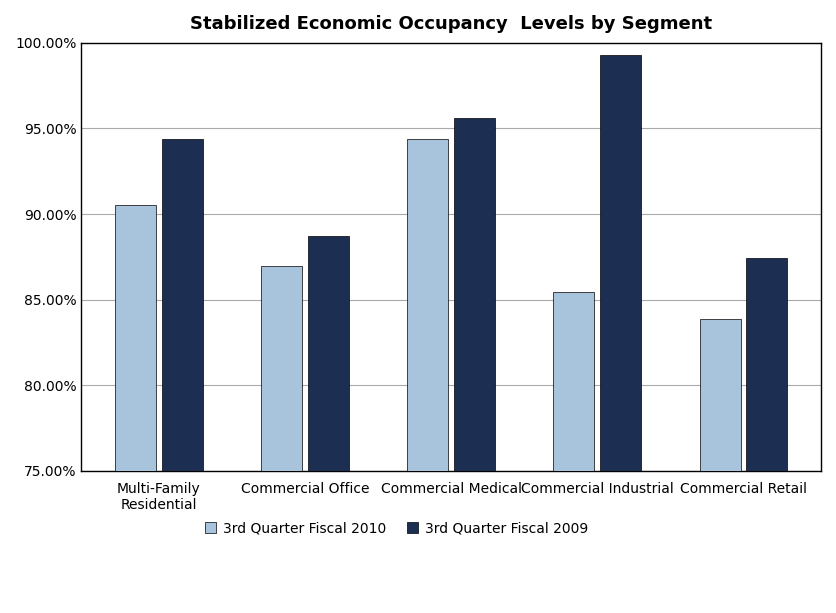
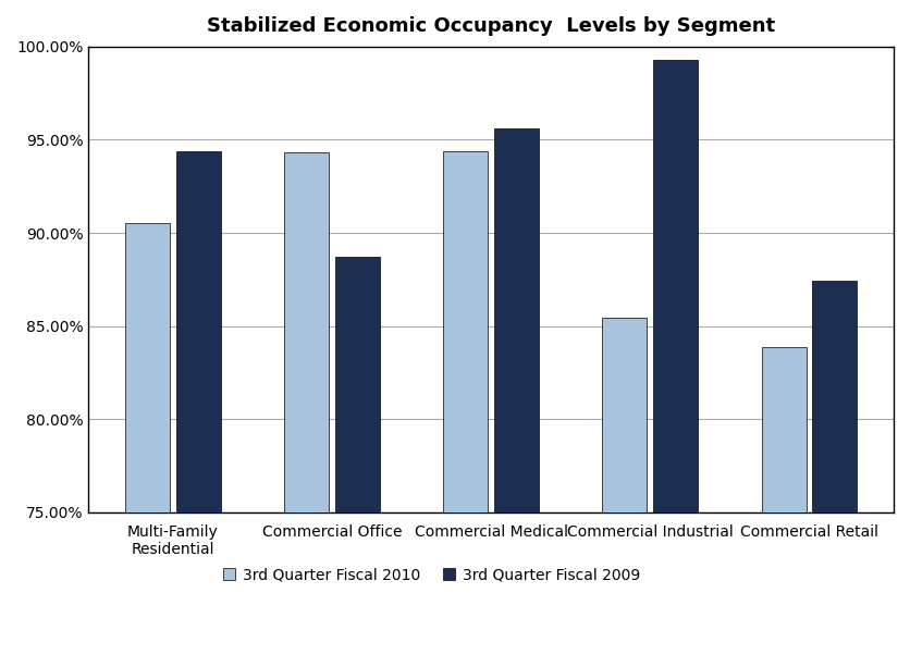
3rd Quarter Fiscal 2010/Commercial Office: 87.0% -> 94.3%
